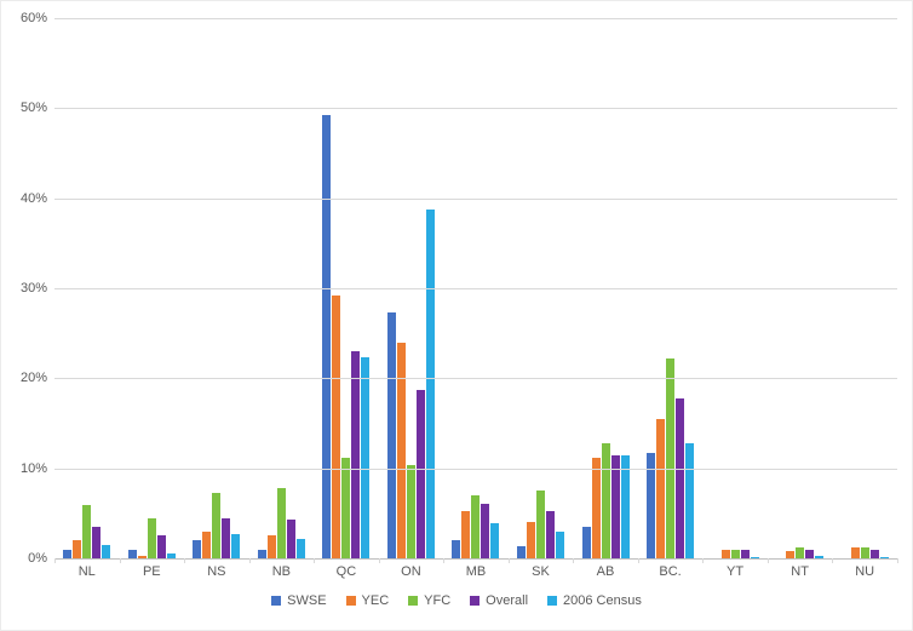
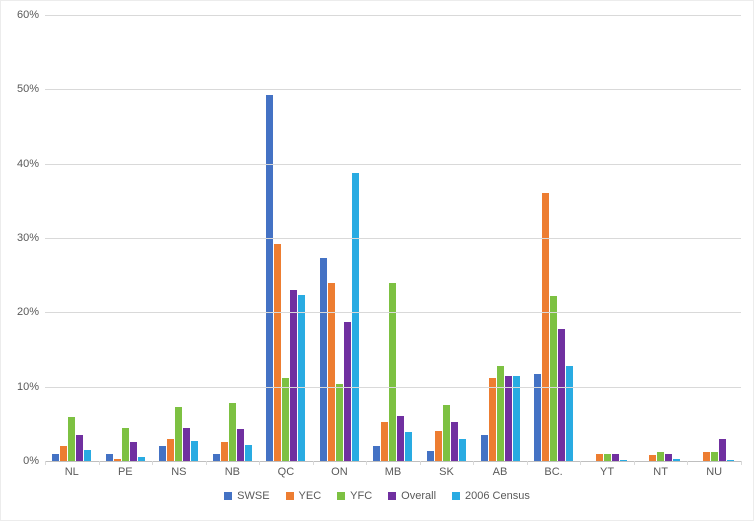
YFC/MB: 7% -> 24%
YEC/BC.: 16% -> 36%
Overall/NU: 1% -> 3%
